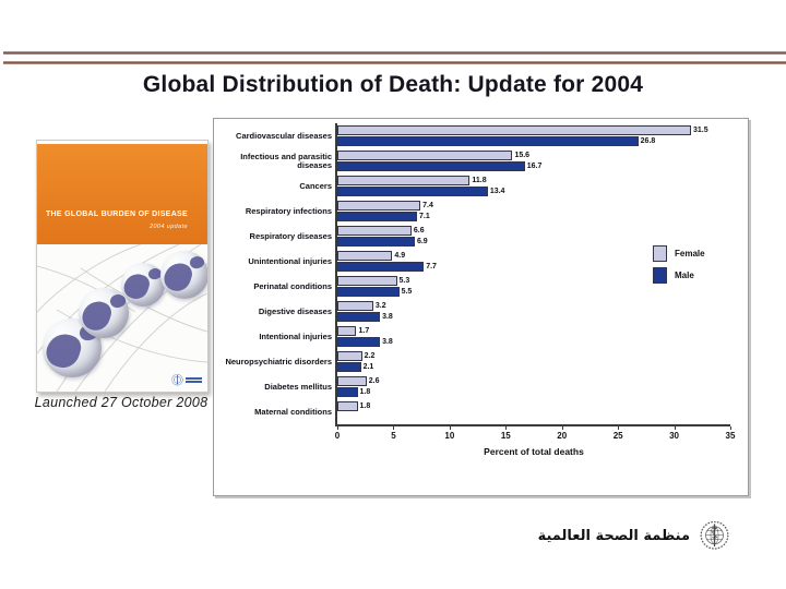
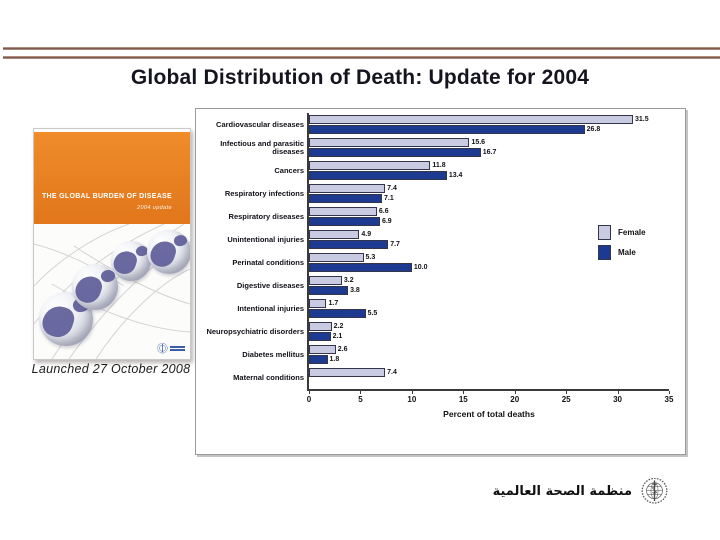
Male/Perinatal conditions: 5.5 -> 10.0
Male/Intentional injuries: 3.8 -> 5.5
Female/Maternal conditions: 1.8 -> 7.4
